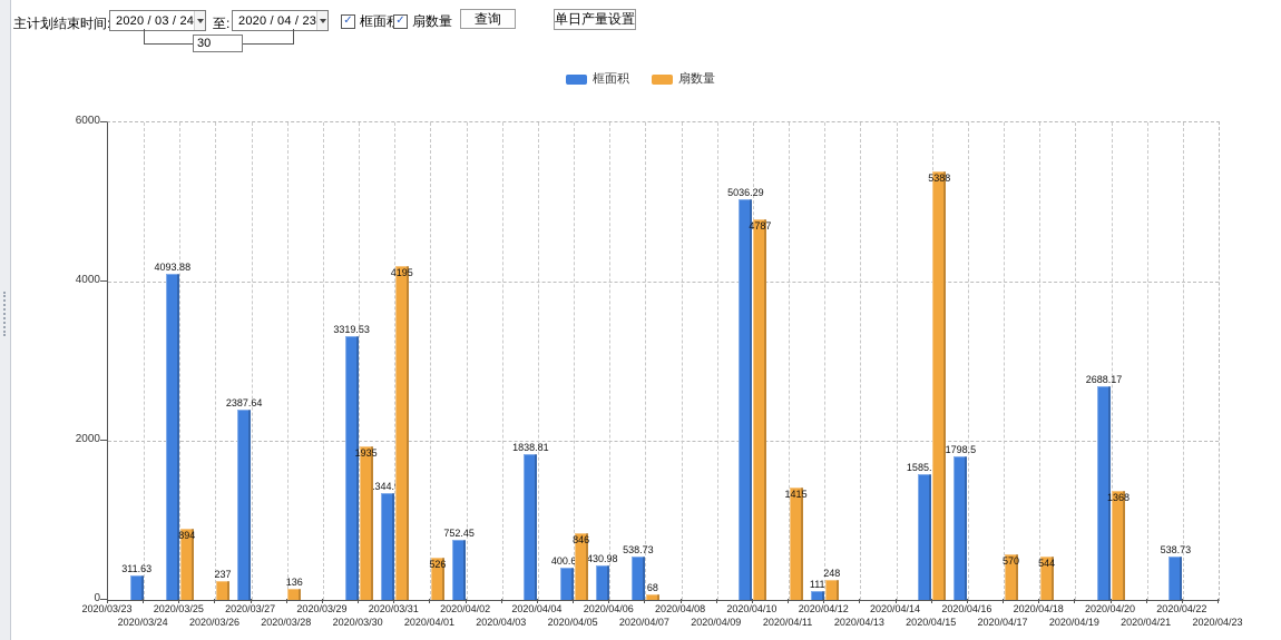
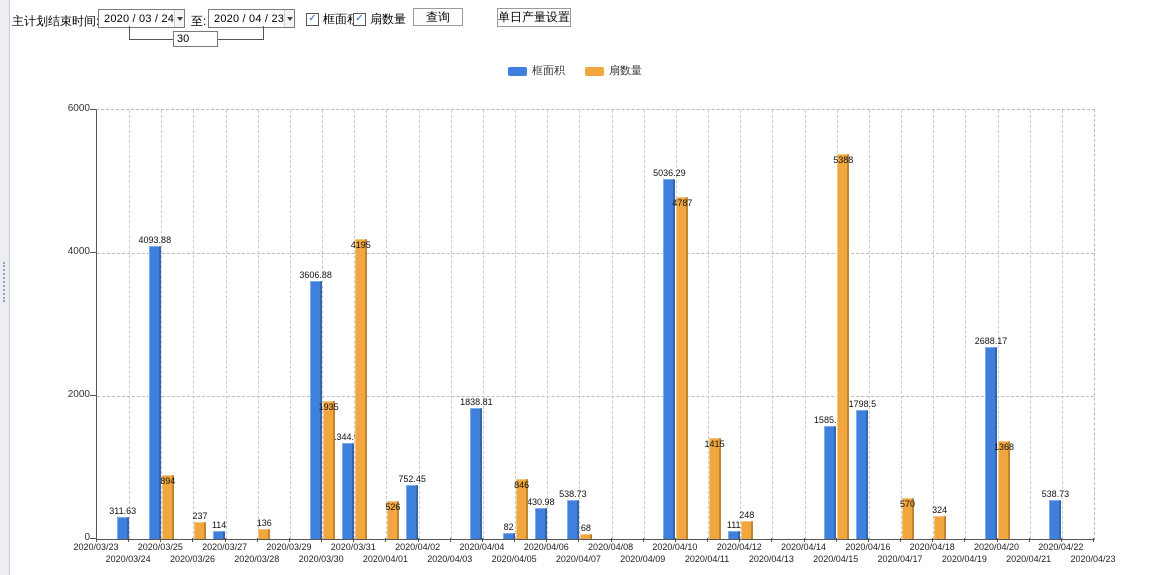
框面积/2020/03/27: 2387.64 -> 114
框面积/2020/03/30: 3319.53 -> 3606.88
框面积/2020/04/05: 400.68 -> 82
扇数量/2020/04/18: 544 -> 324
